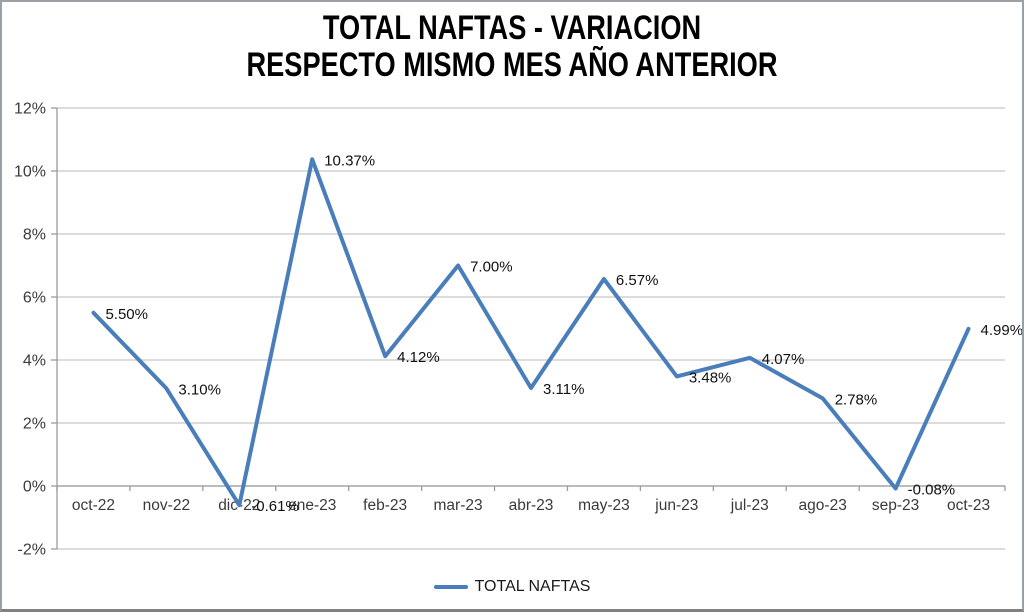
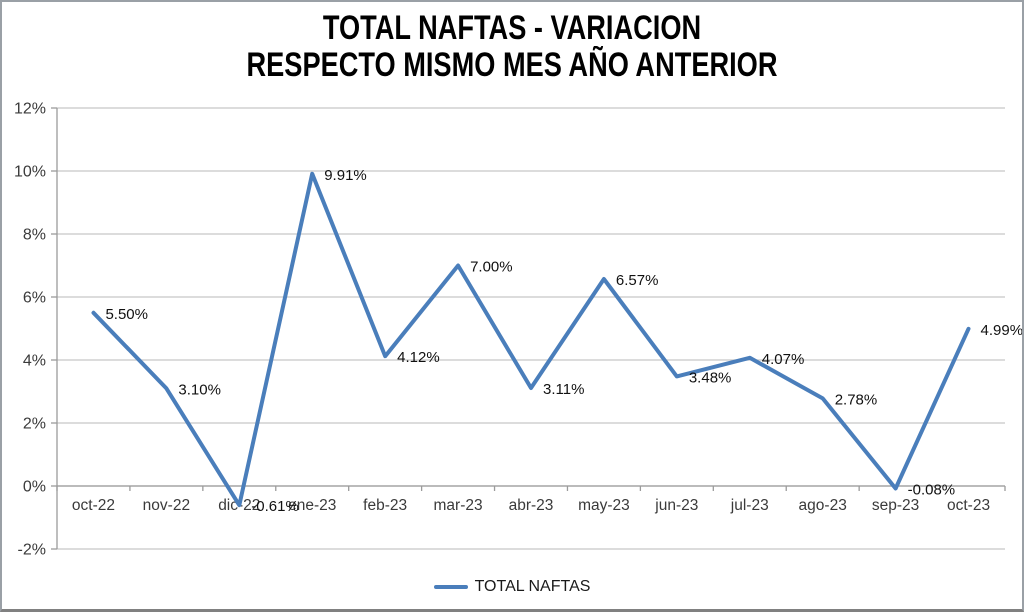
ene-23: 10.37% -> 9.91%
